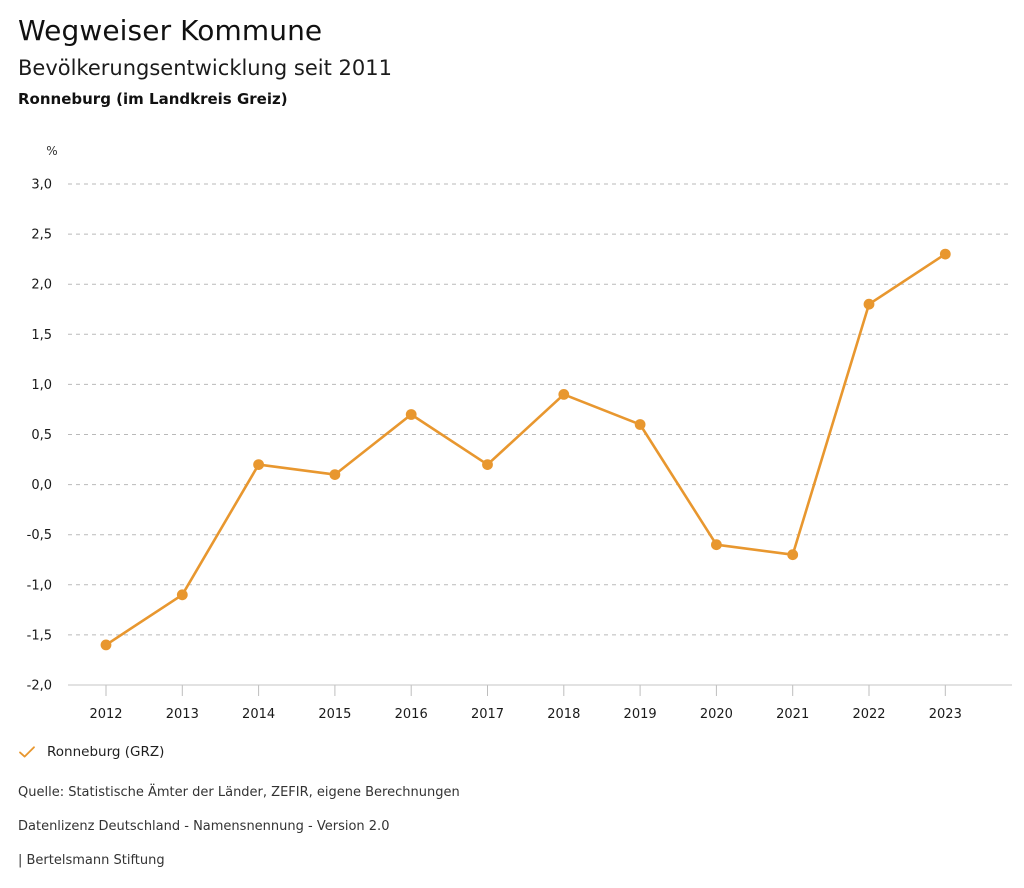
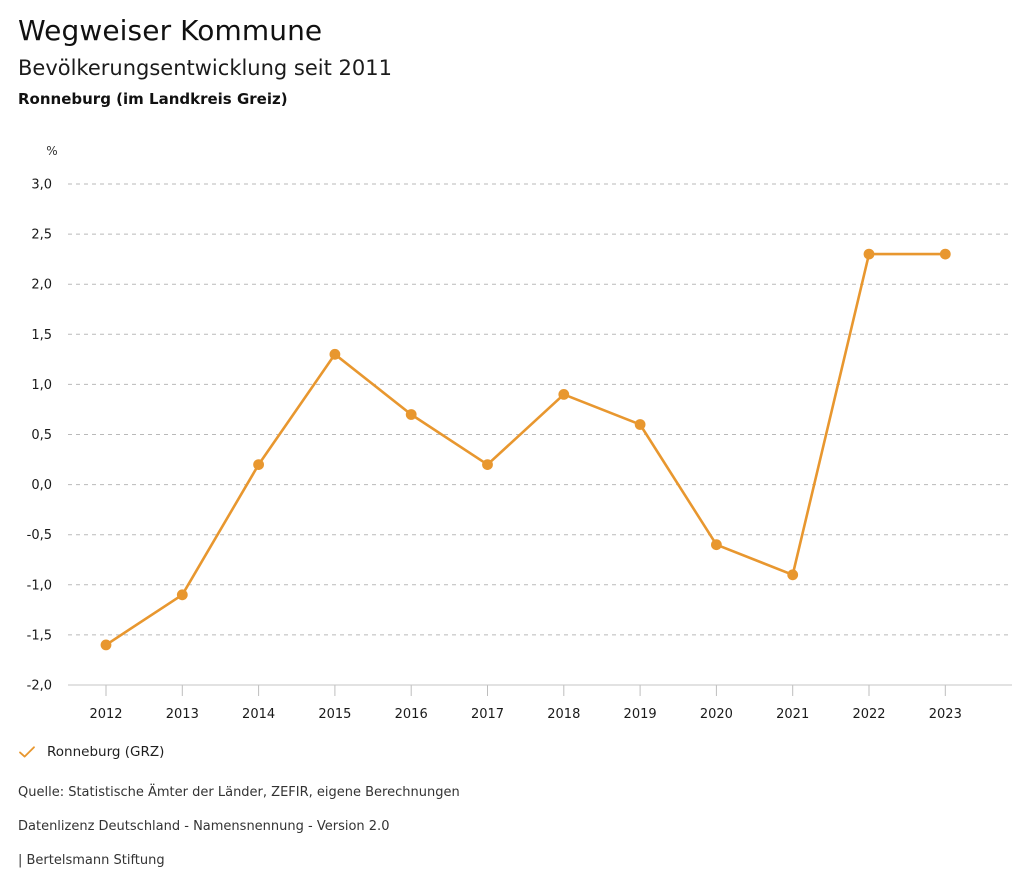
2015: 0,1 -> 1,3
2021: -0,7 -> -0,9
2022: 1,8 -> 2,3
